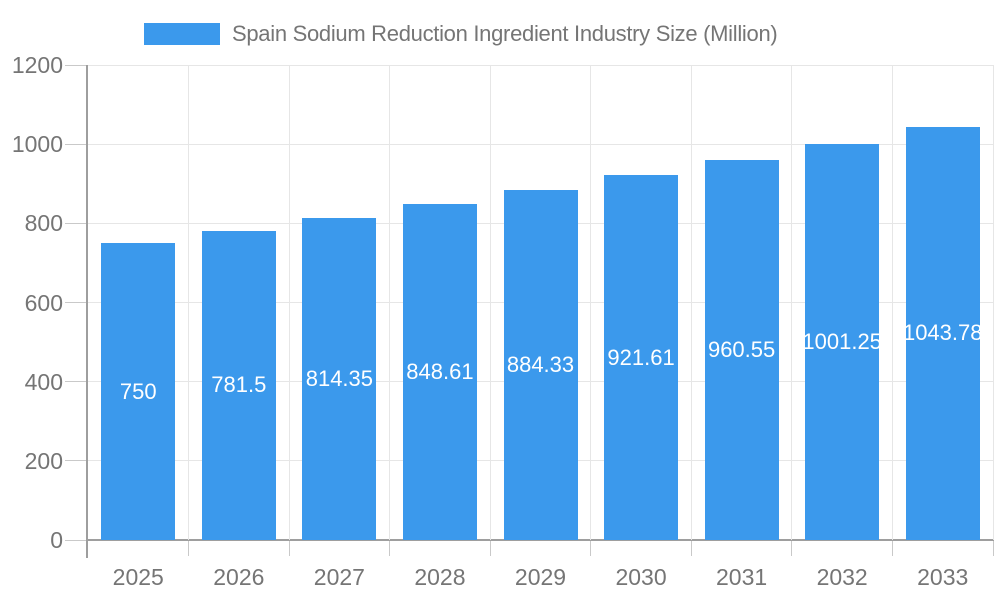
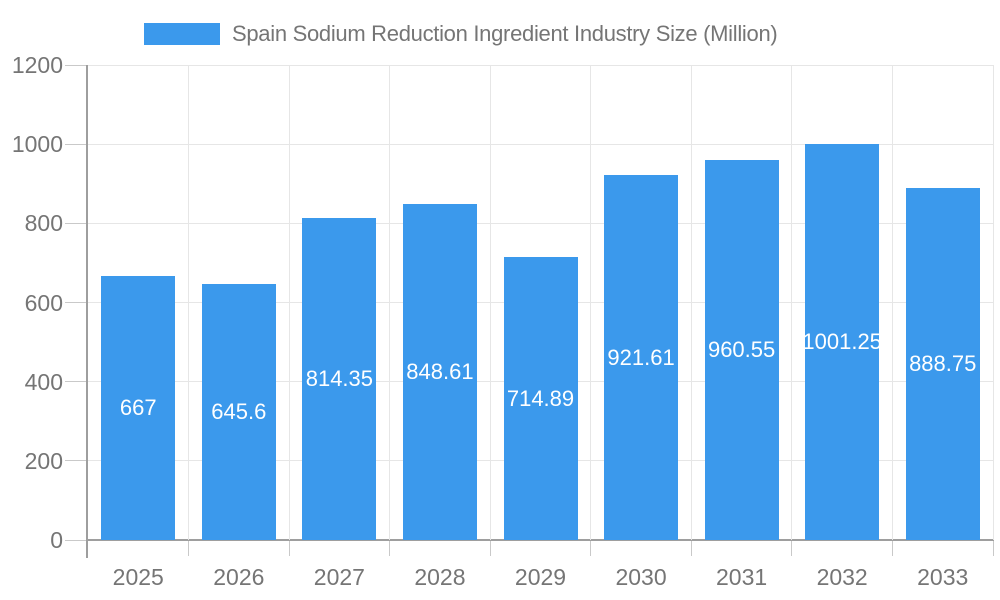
2025: 750 -> 667
2026: 781.5 -> 645.6
2029: 884.33 -> 714.89
2033: 1043.78 -> 888.75
